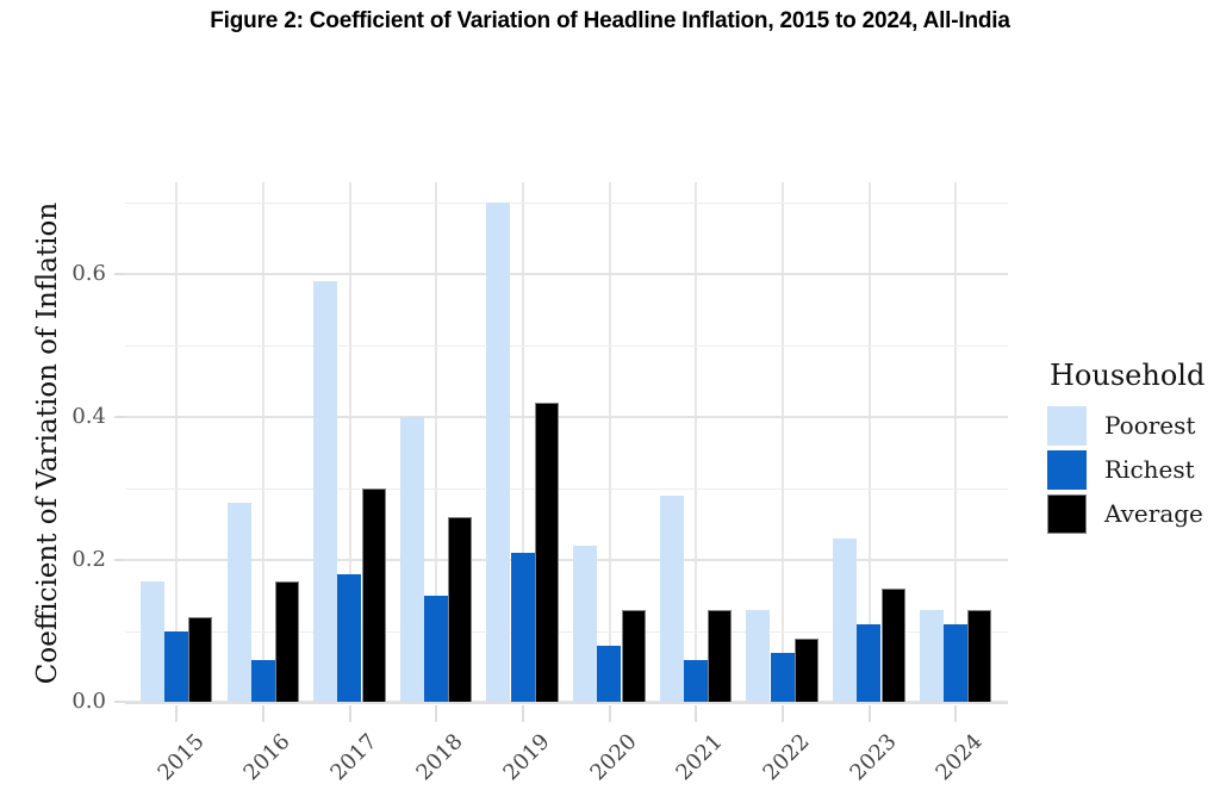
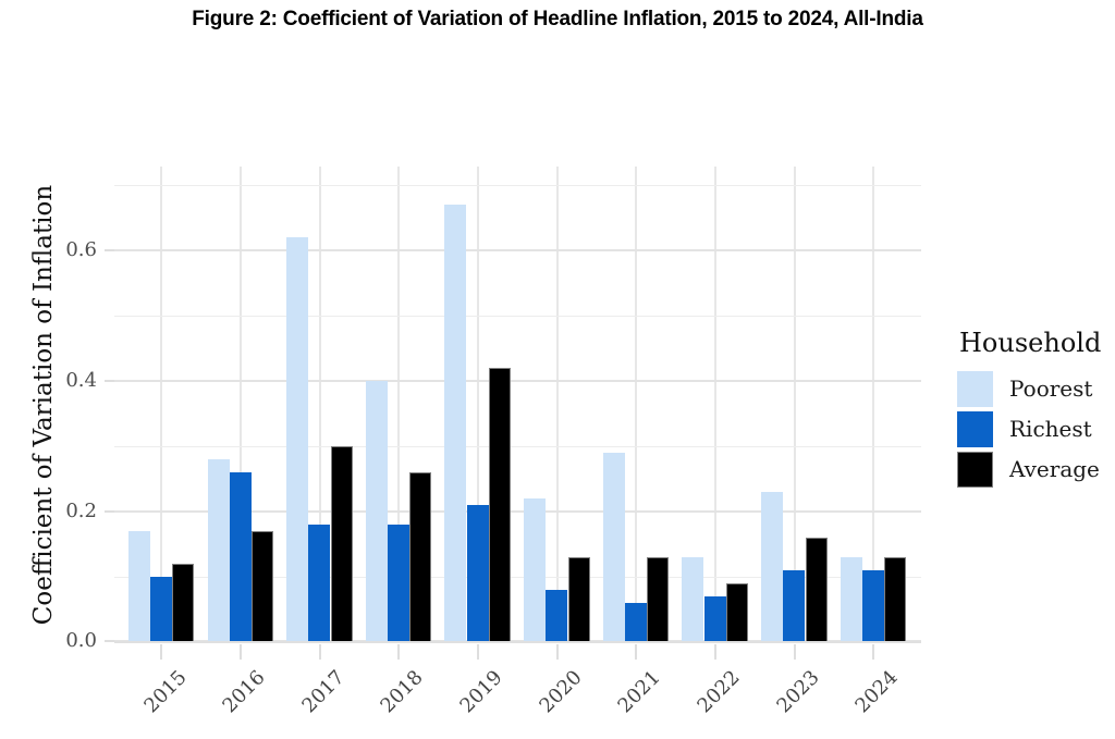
Richest/2016: 0.06 -> 0.26
Poorest/2017: 0.59 -> 0.62
Richest/2018: 0.15 -> 0.18
Poorest/2019: 0.70 -> 0.67
